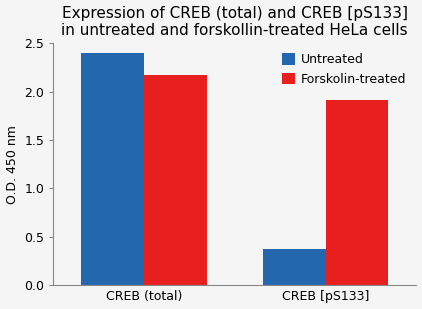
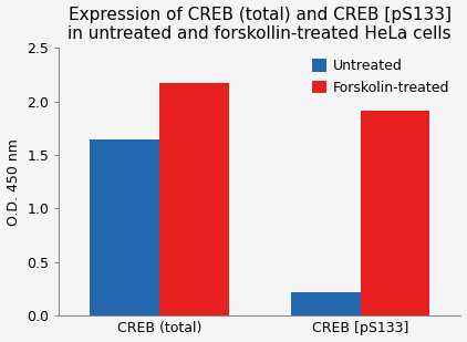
Untreated/CREB (total): 2.40 -> 1.64
Untreated/CREB [pS133]: 0.37 -> 0.22
